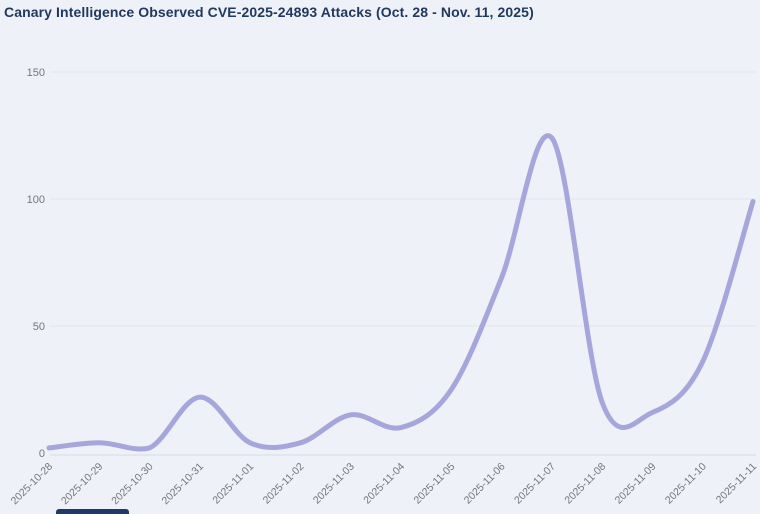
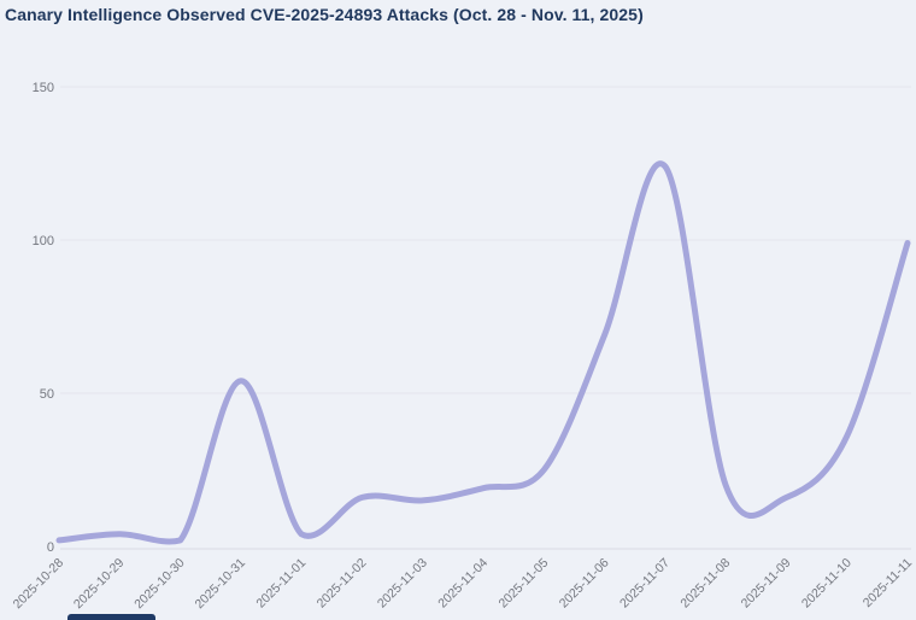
2025-10-31: 22 -> 54
2025-11-02: 4 -> 16
2025-11-04: 10 -> 19
